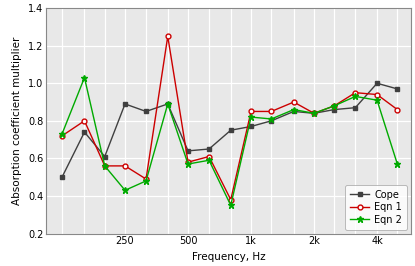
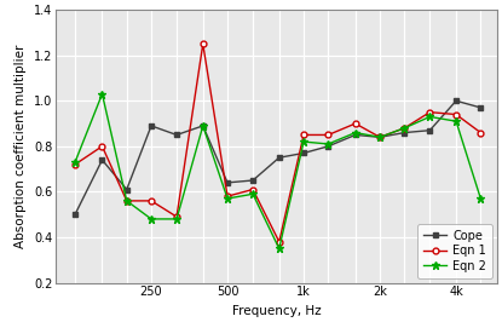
Eqn 2/250: 0.43 -> 0.48
